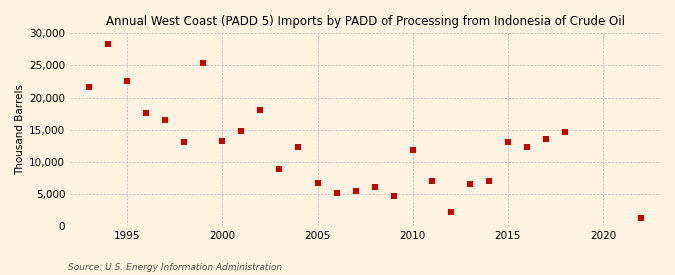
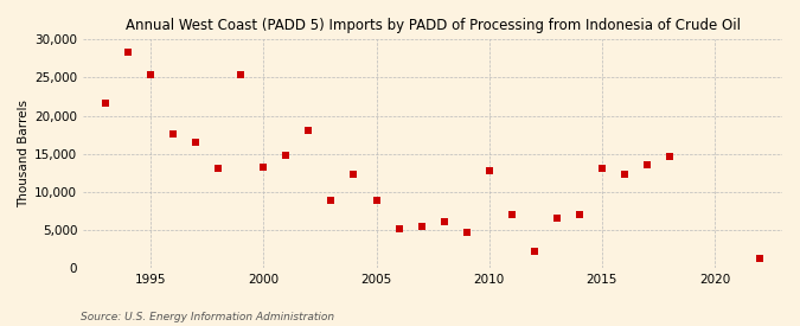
1995: 22,500 -> 25,400
2005: 6,700 -> 8,800
2010: 11,900 -> 12,800
